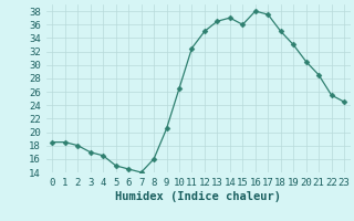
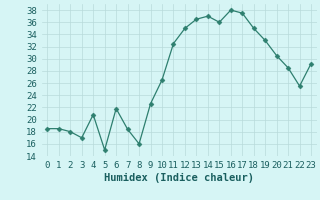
4: 16.5 -> 20.8
6: 14.5 -> 21.8
7: 14.0 -> 18.4
9: 20.5 -> 22.6
23: 24.5 -> 29.2
